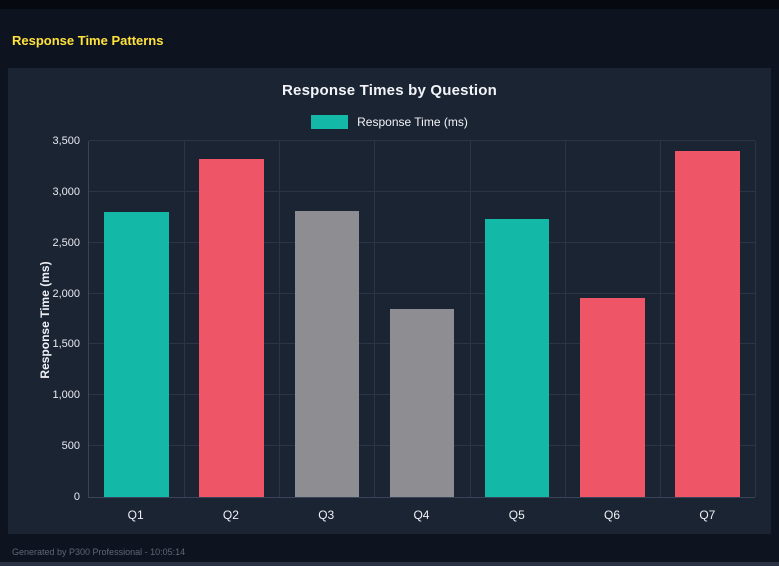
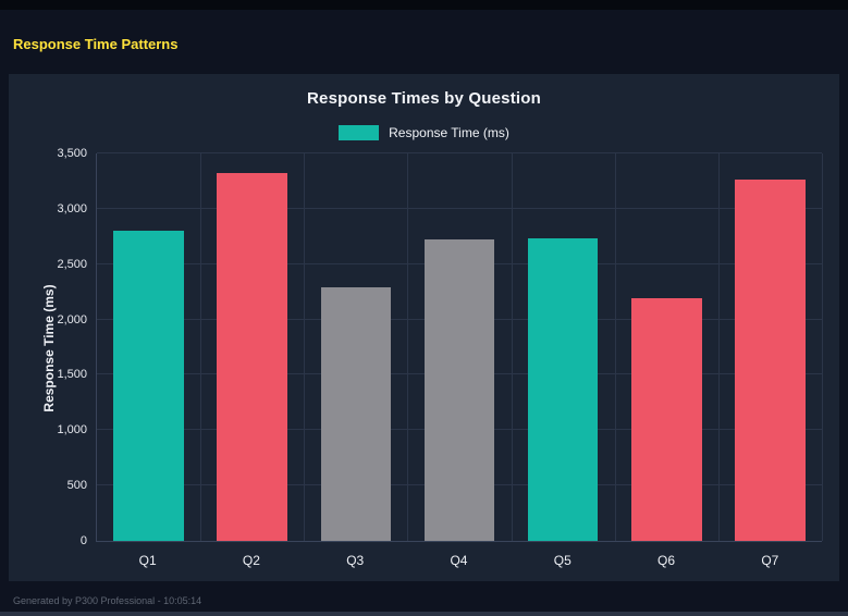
Q3: 2810 -> 2290
Q4: 1850 -> 2720
Q6: 1960 -> 2190
Q7: 3400 -> 3260
